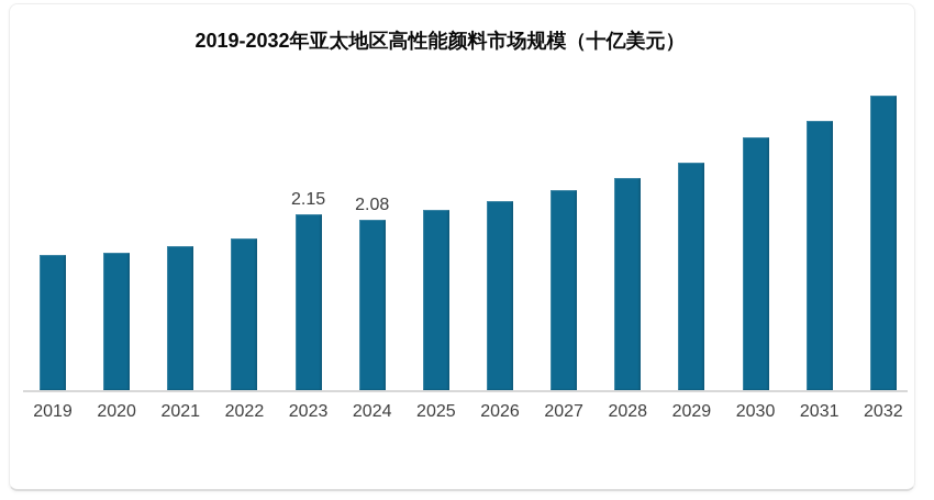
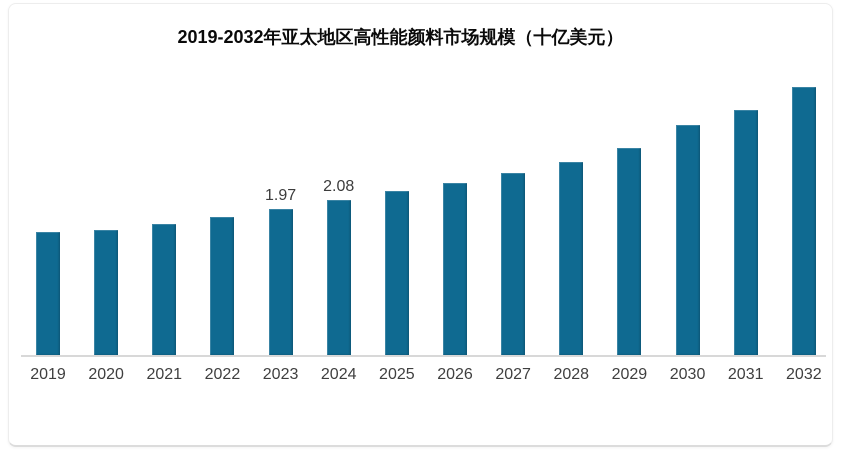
2023: 2.15 -> 1.97
